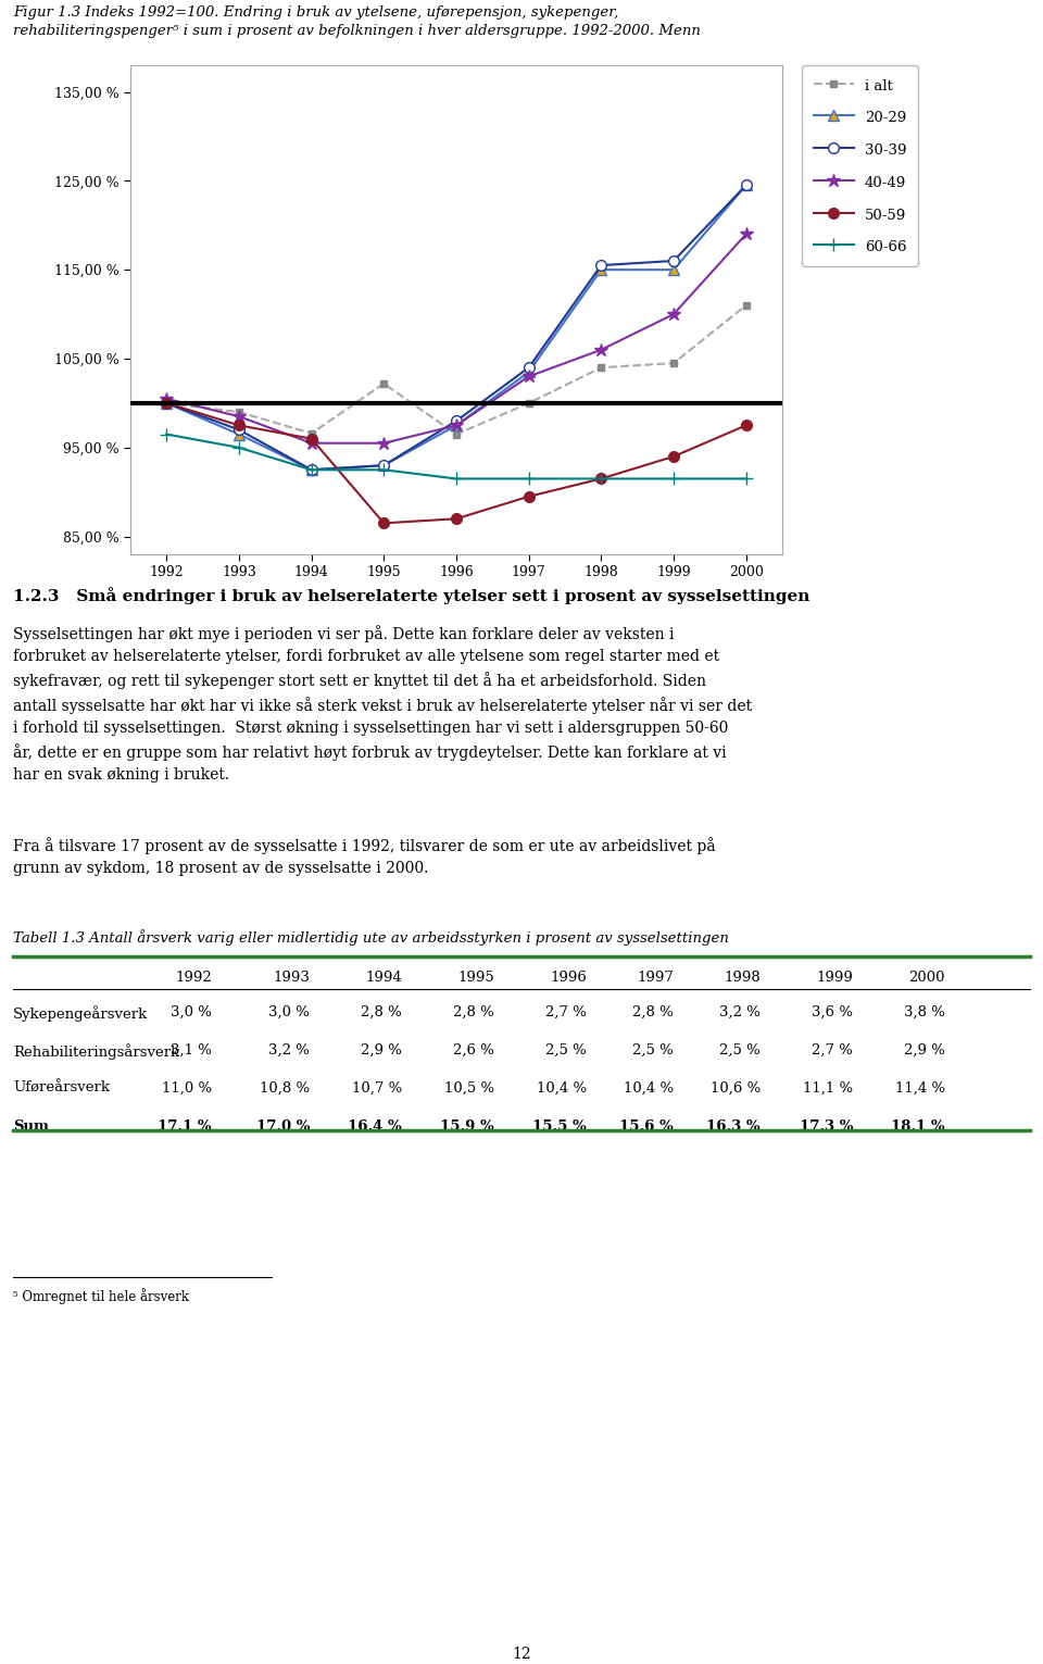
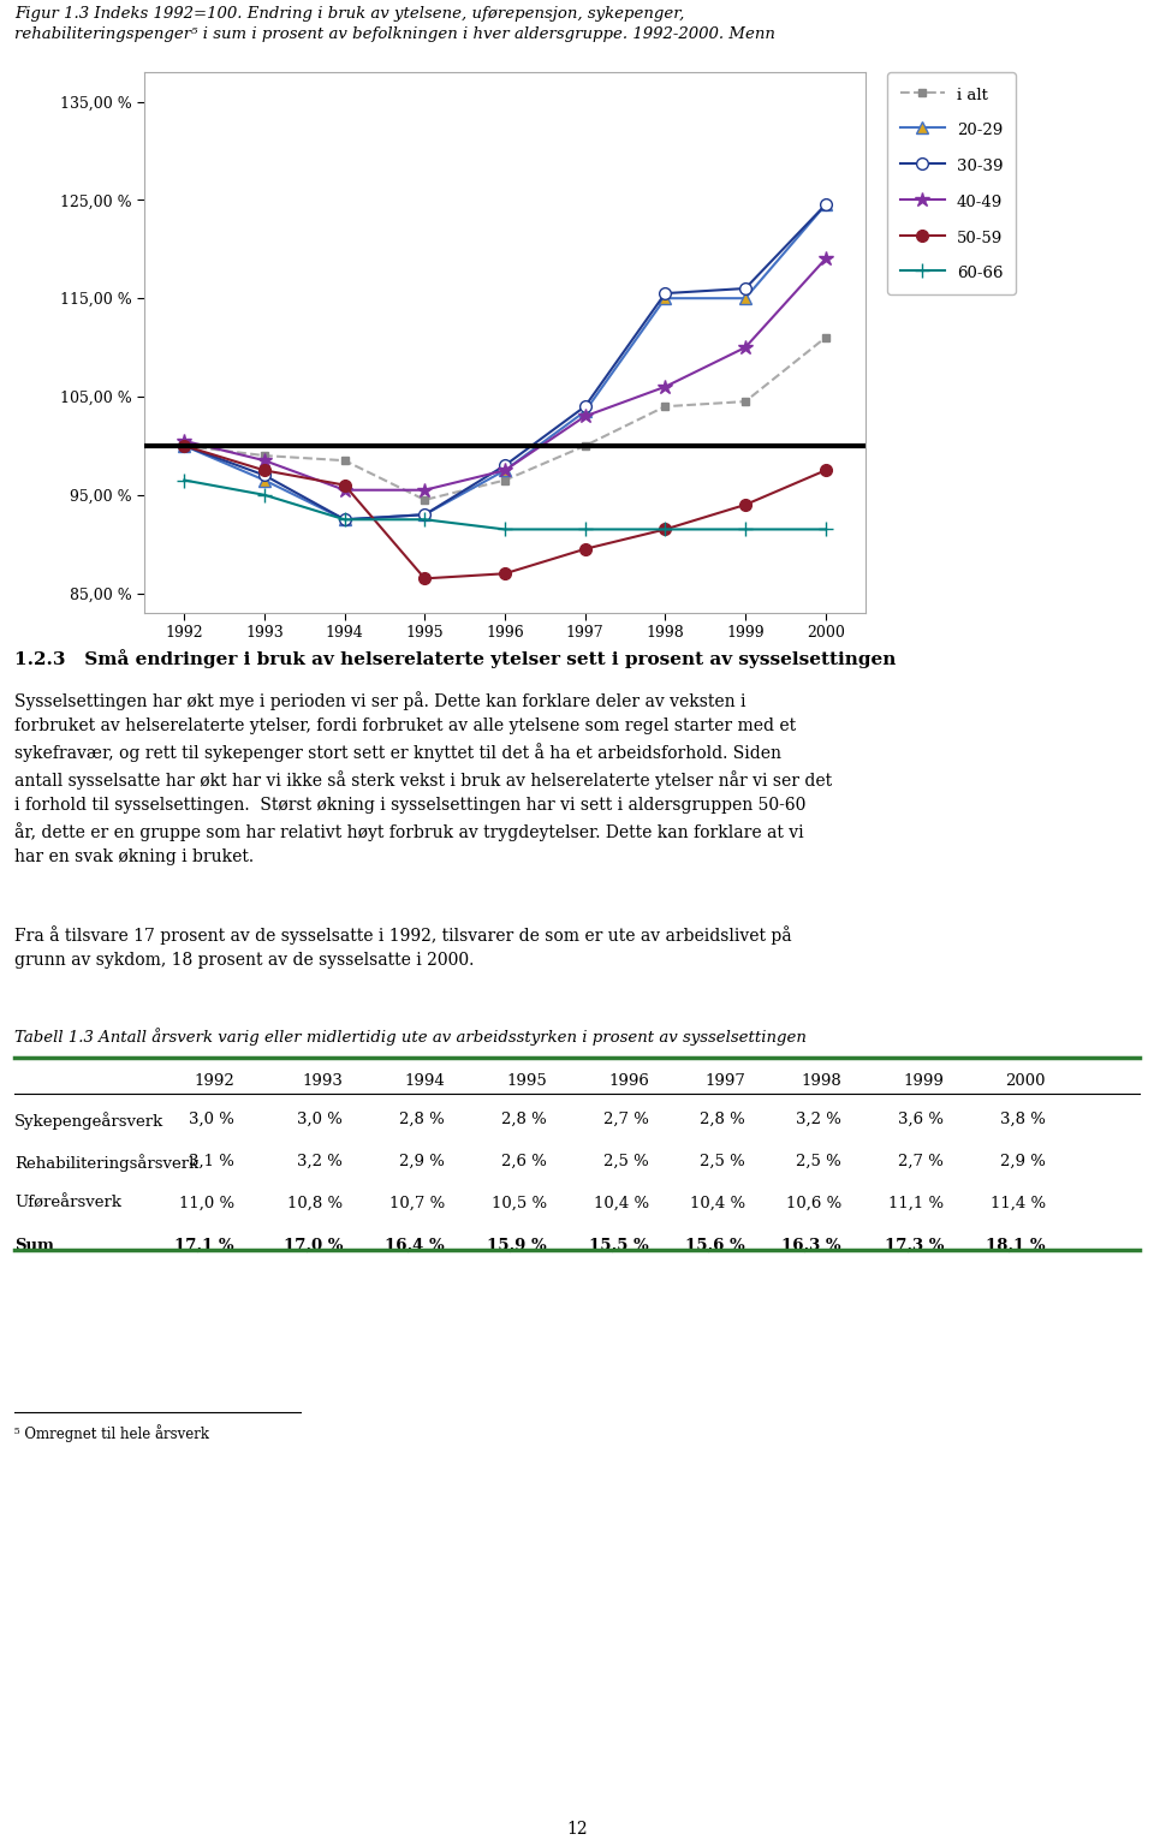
i alt/1994: 96,6 % -> 98,5 %
i alt/1995: 102,2 % -> 94,5 %
